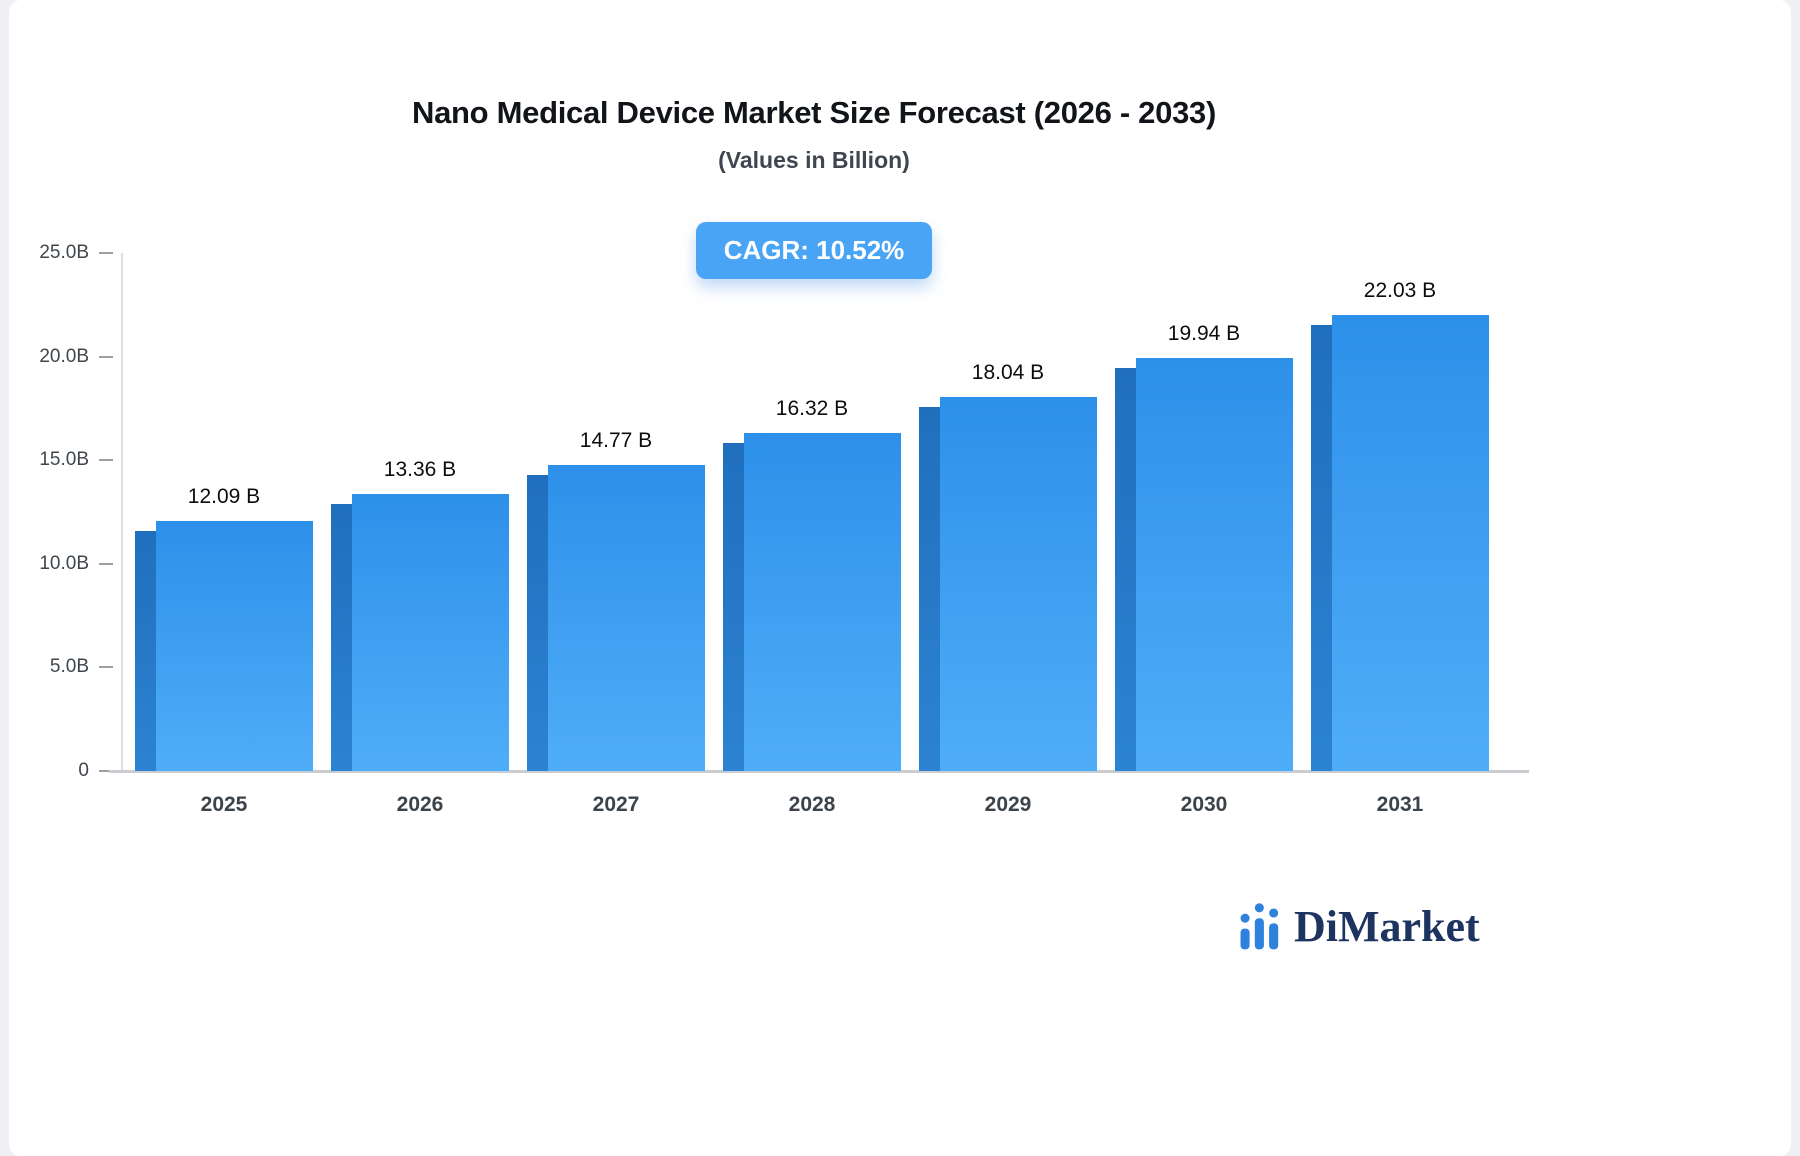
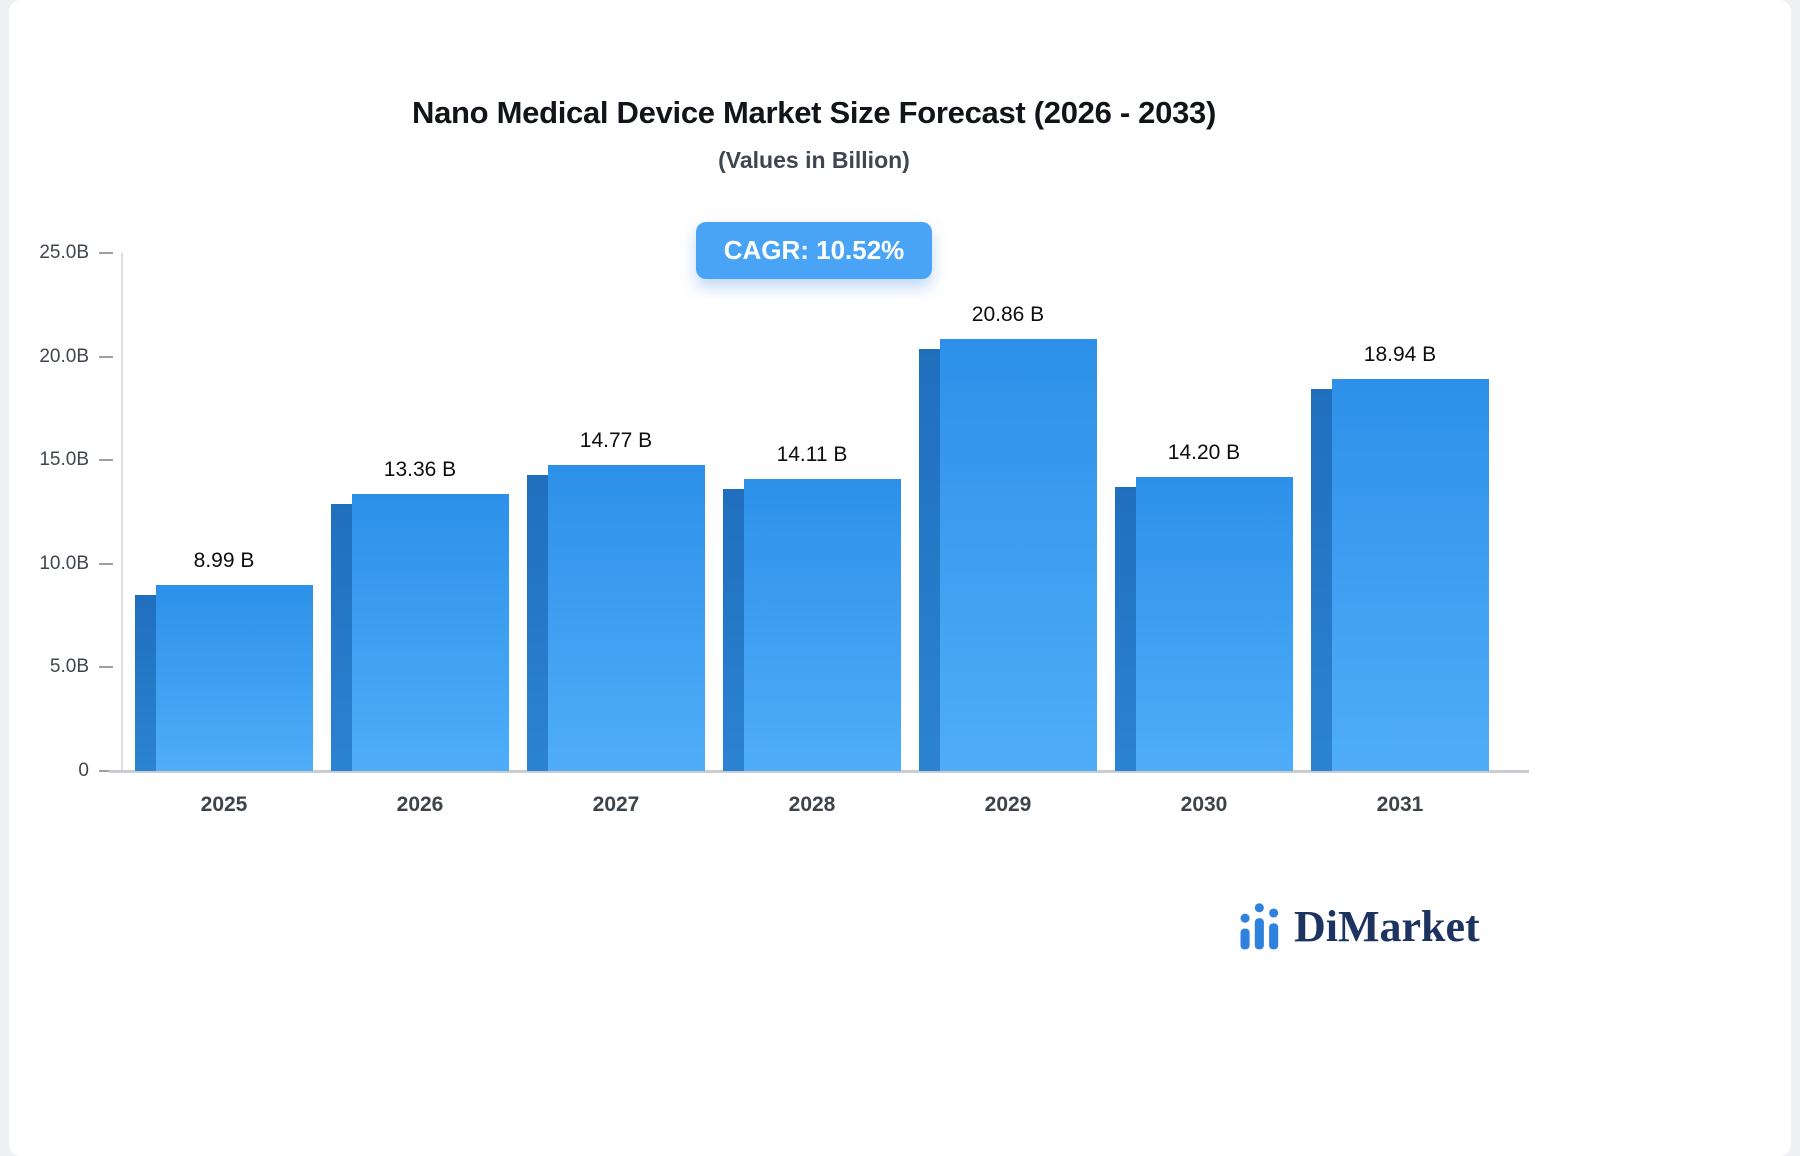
2025: 12.09 -> 8.99
2028: 16.32 -> 14.11
2029: 18.04 -> 20.86
2030: 19.94 -> 14.20
2031: 22.03 -> 18.94
